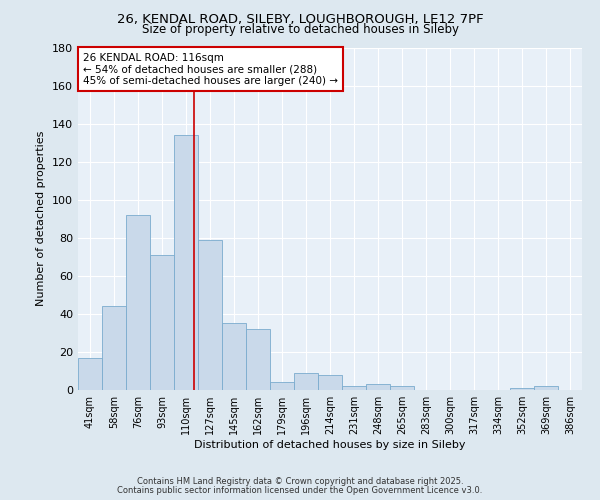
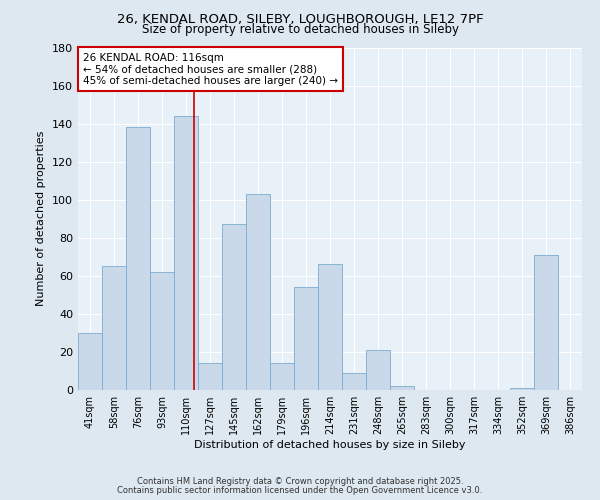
41sqm: 17 -> 30
58sqm: 44 -> 65
76sqm: 92 -> 138
93sqm: 71 -> 62
110sqm: 134 -> 144
127sqm: 79 -> 14
145sqm: 35 -> 87
162sqm: 32 -> 103
179sqm: 4 -> 14
196sqm: 9 -> 54
214sqm: 8 -> 66
231sqm: 2 -> 9
248sqm: 3 -> 21
369sqm: 2 -> 71
